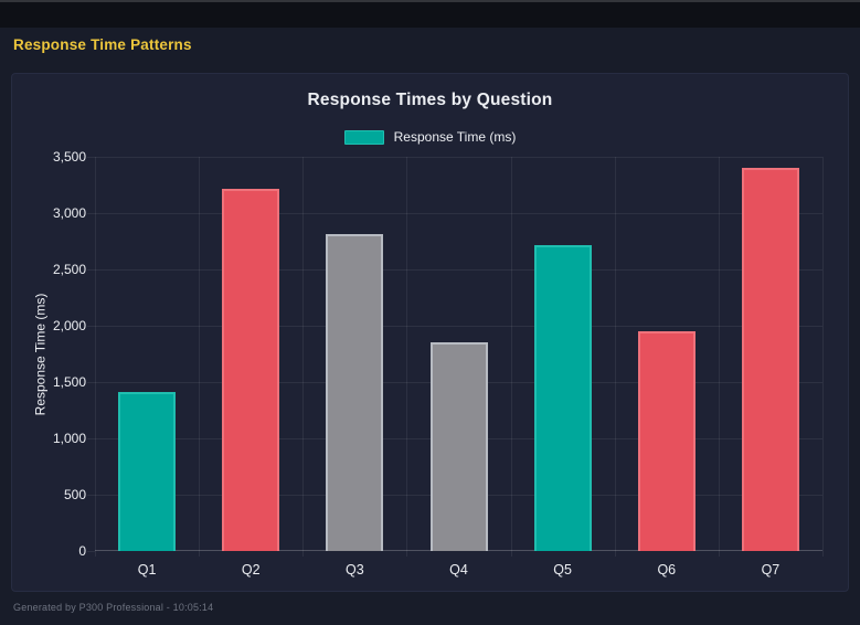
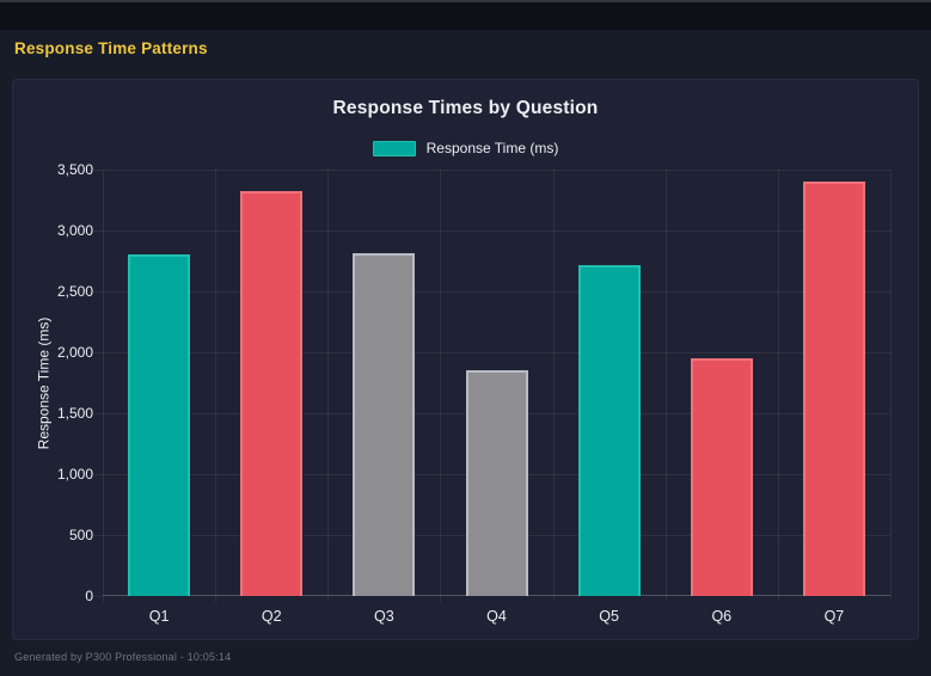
Q1: 1410 -> 2800
Q2: 3220 -> 3320
